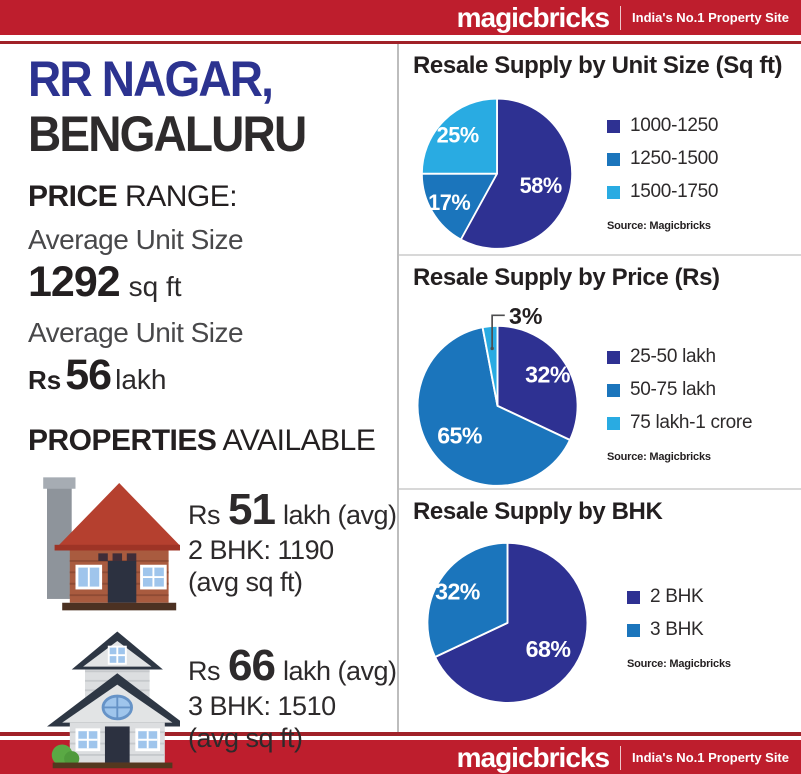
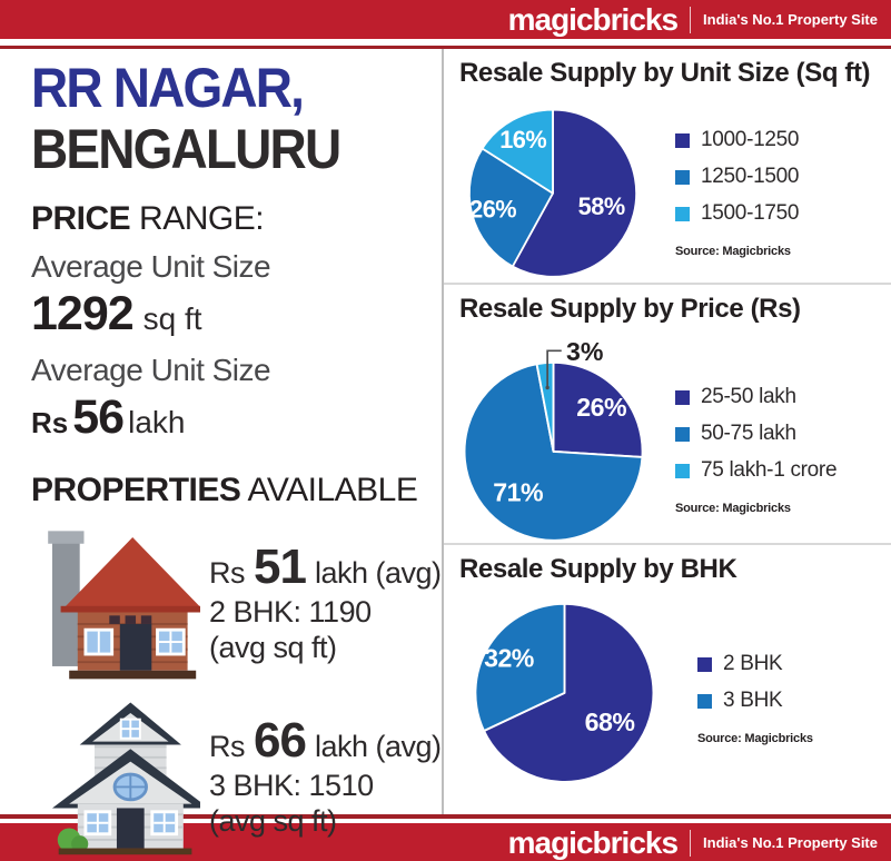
Resale Supply by Unit Size (Sq ft)/1250-1500: 17% -> 26%
Resale Supply by Unit Size (Sq ft)/1500-1750: 25% -> 16%
Resale Supply by Price (Rs)/25-50 lakh: 32% -> 26%
Resale Supply by Price (Rs)/50-75 lakh: 65% -> 71%
